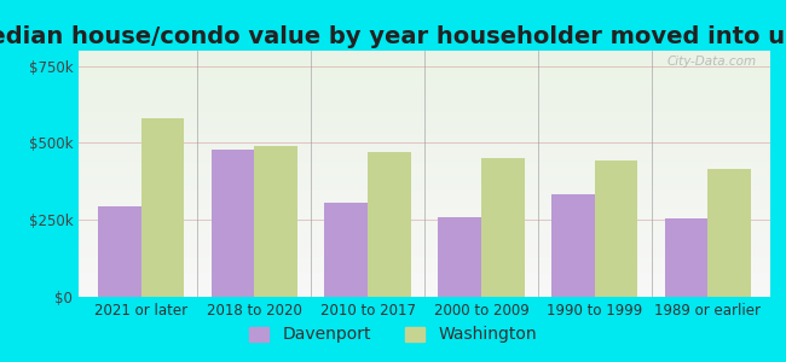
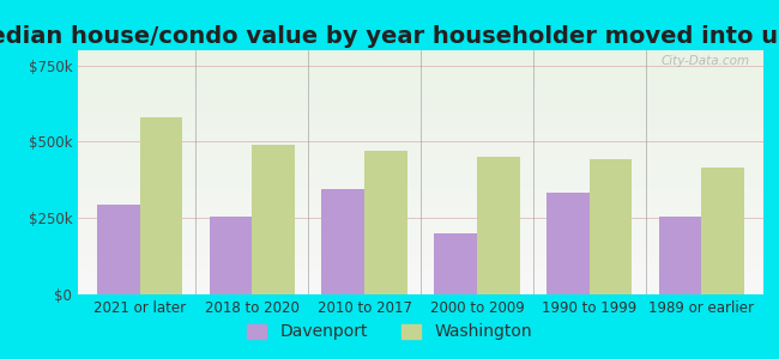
Davenport/2018 to 2020: $480k -> $255k
Davenport/2010 to 2017: $305k -> $345k
Davenport/2000 to 2009: $260k -> $200k
